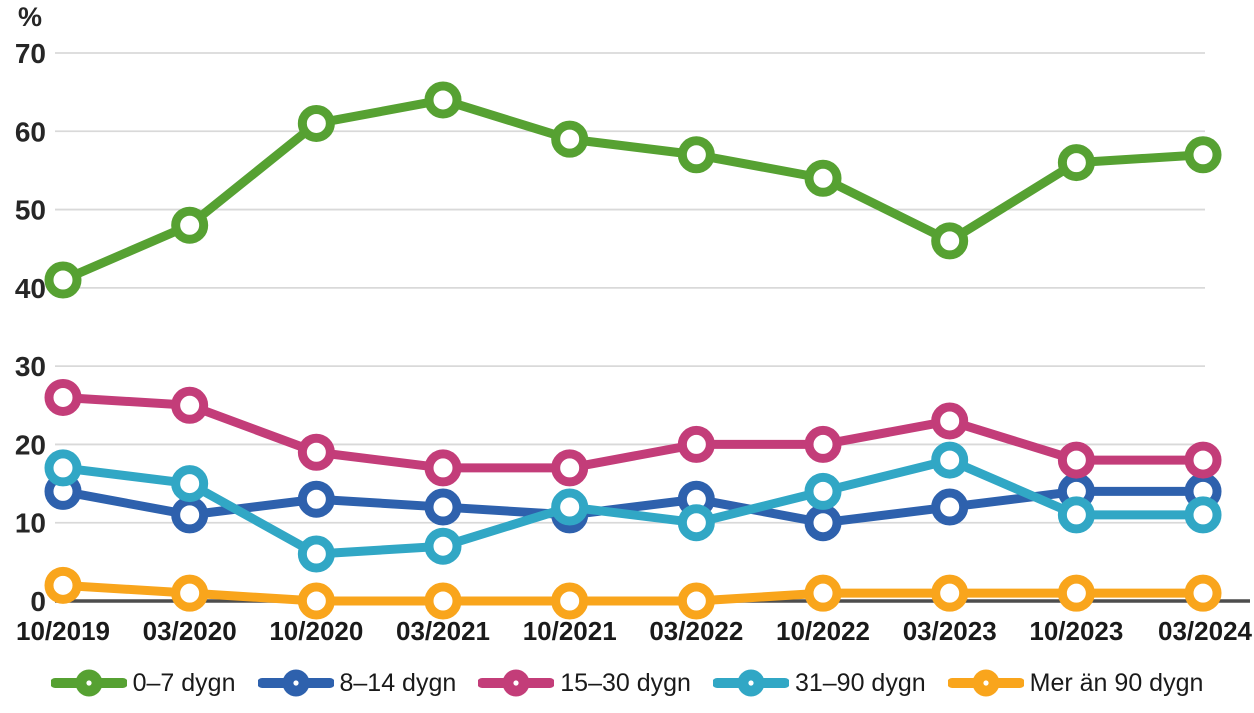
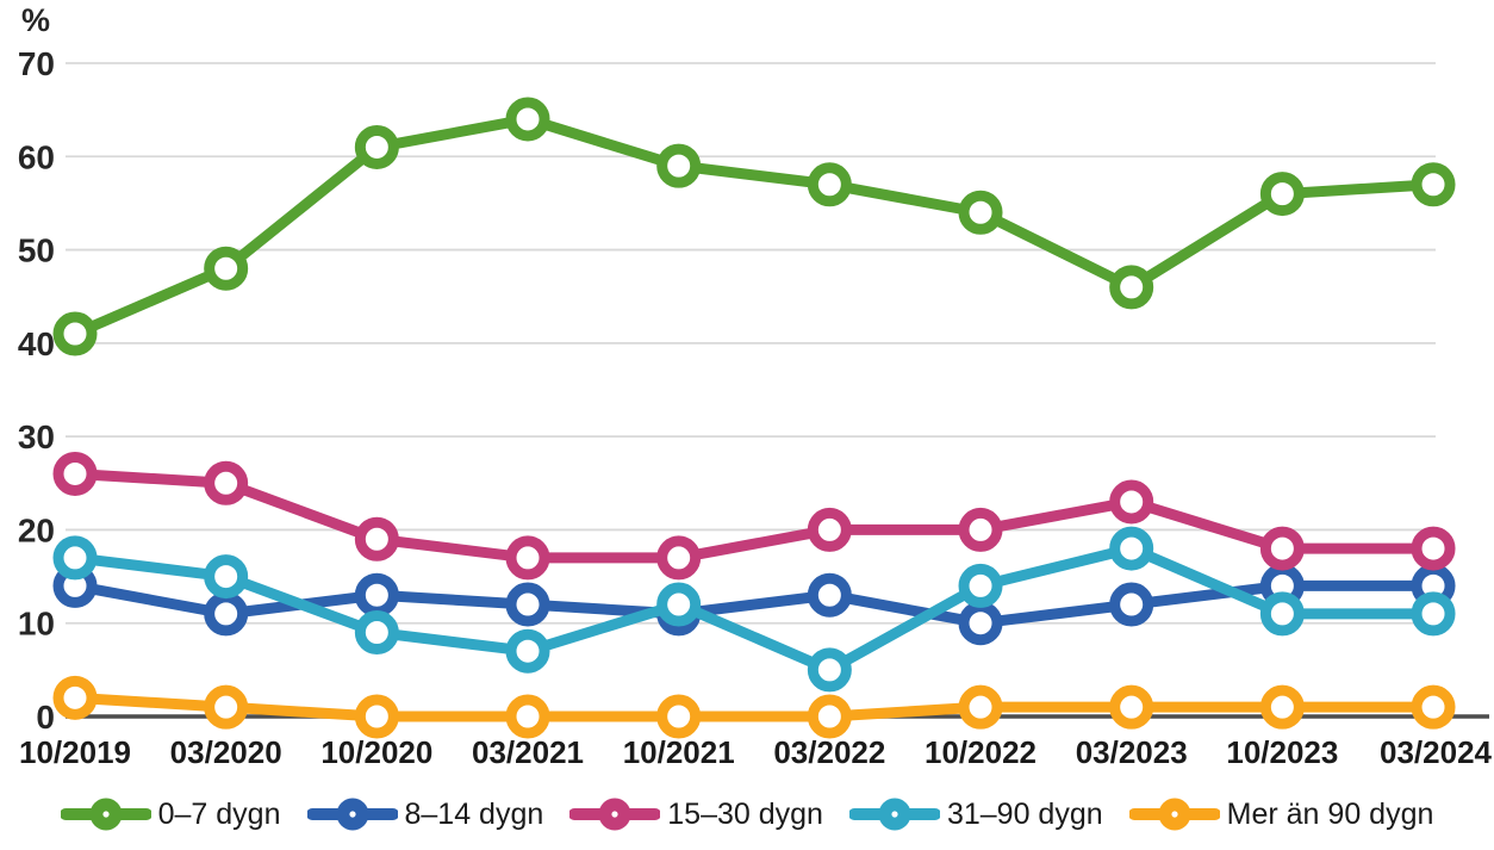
31–90 dygn/10/2020: 6 -> 9
31–90 dygn/03/2022: 10 -> 5
